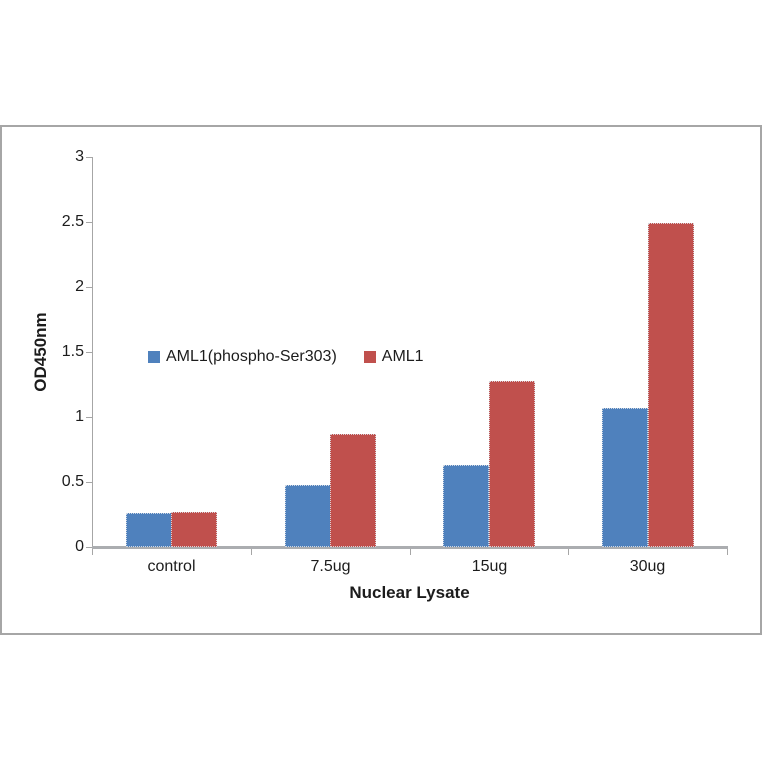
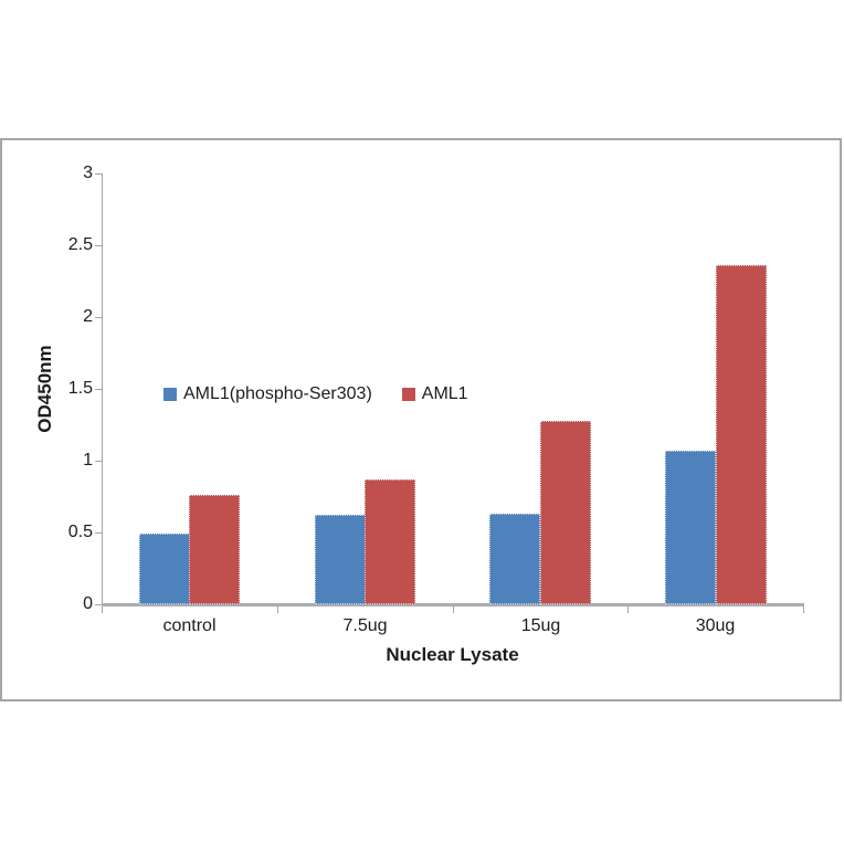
AML1(phospho-Ser303)/control: 0.26 -> 0.49
AML1/control: 0.27 -> 0.76
AML1(phospho-Ser303)/7.5ug: 0.48 -> 0.62
AML1/30ug: 2.49 -> 2.36
